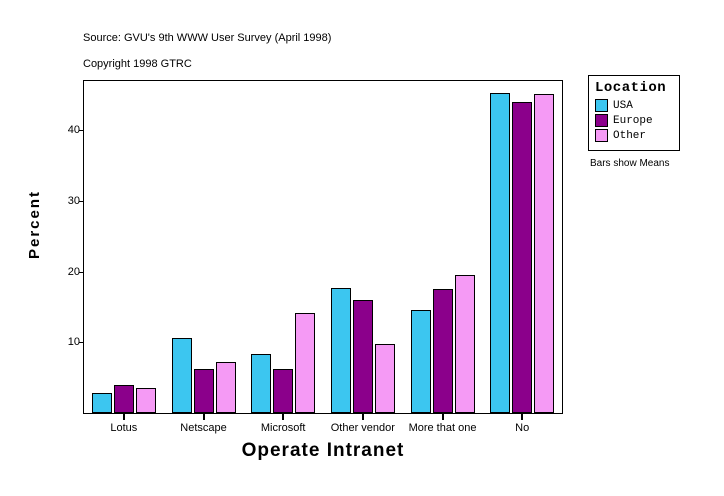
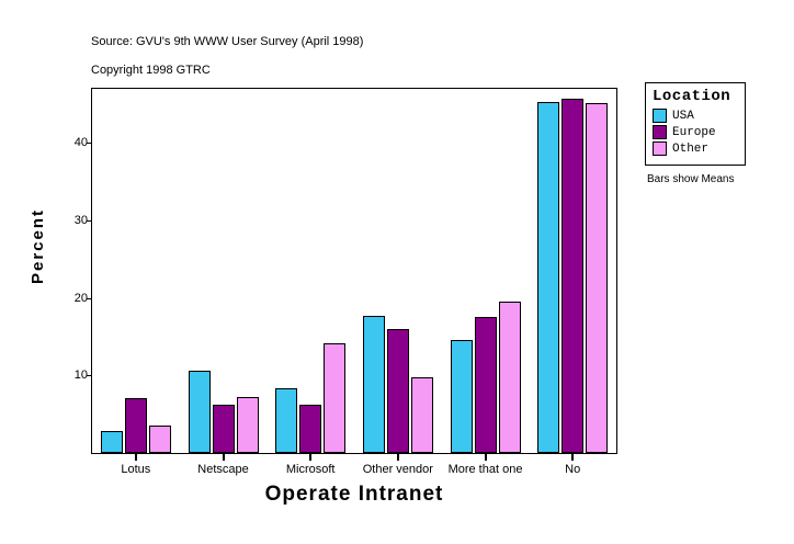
Europe/Lotus: 4 -> 7
Europe/No: 44 -> 46
